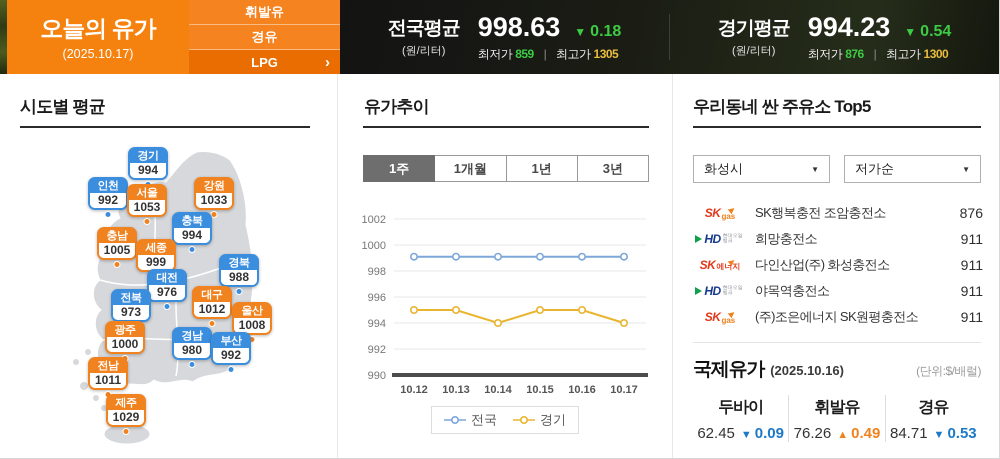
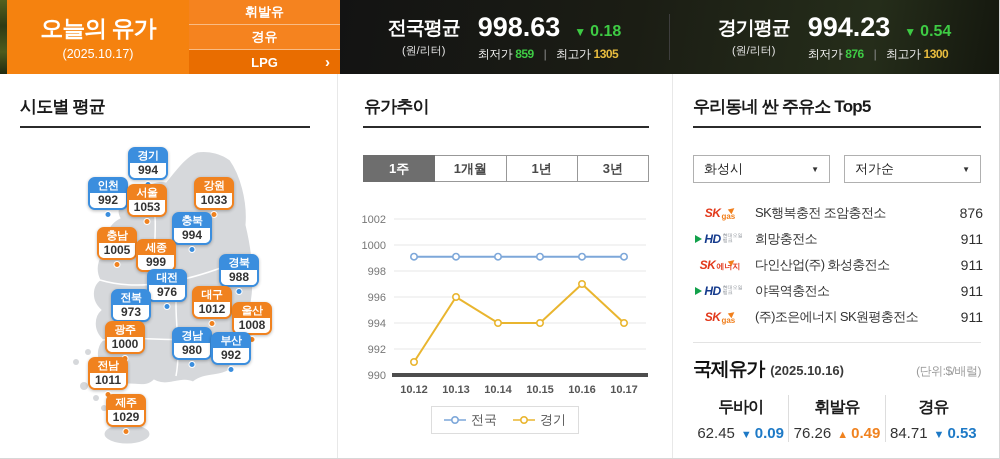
경기/10.12: 995 -> 991
경기/10.13: 995 -> 996
경기/10.15: 995 -> 994
경기/10.16: 995 -> 997
